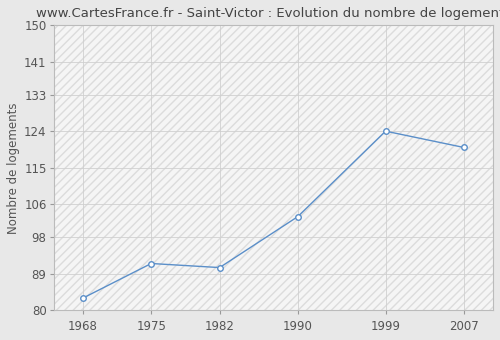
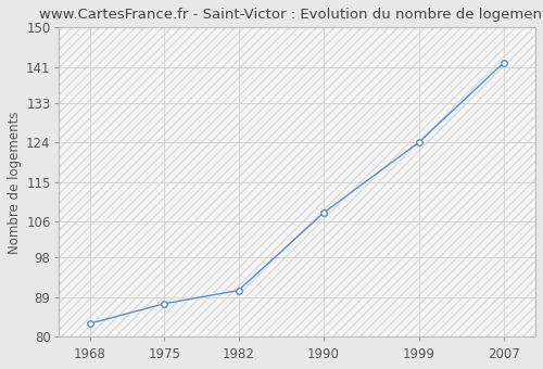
1975: 91.5 -> 87.5
1990: 103.0 -> 108.0
2007: 120.0 -> 142.0
